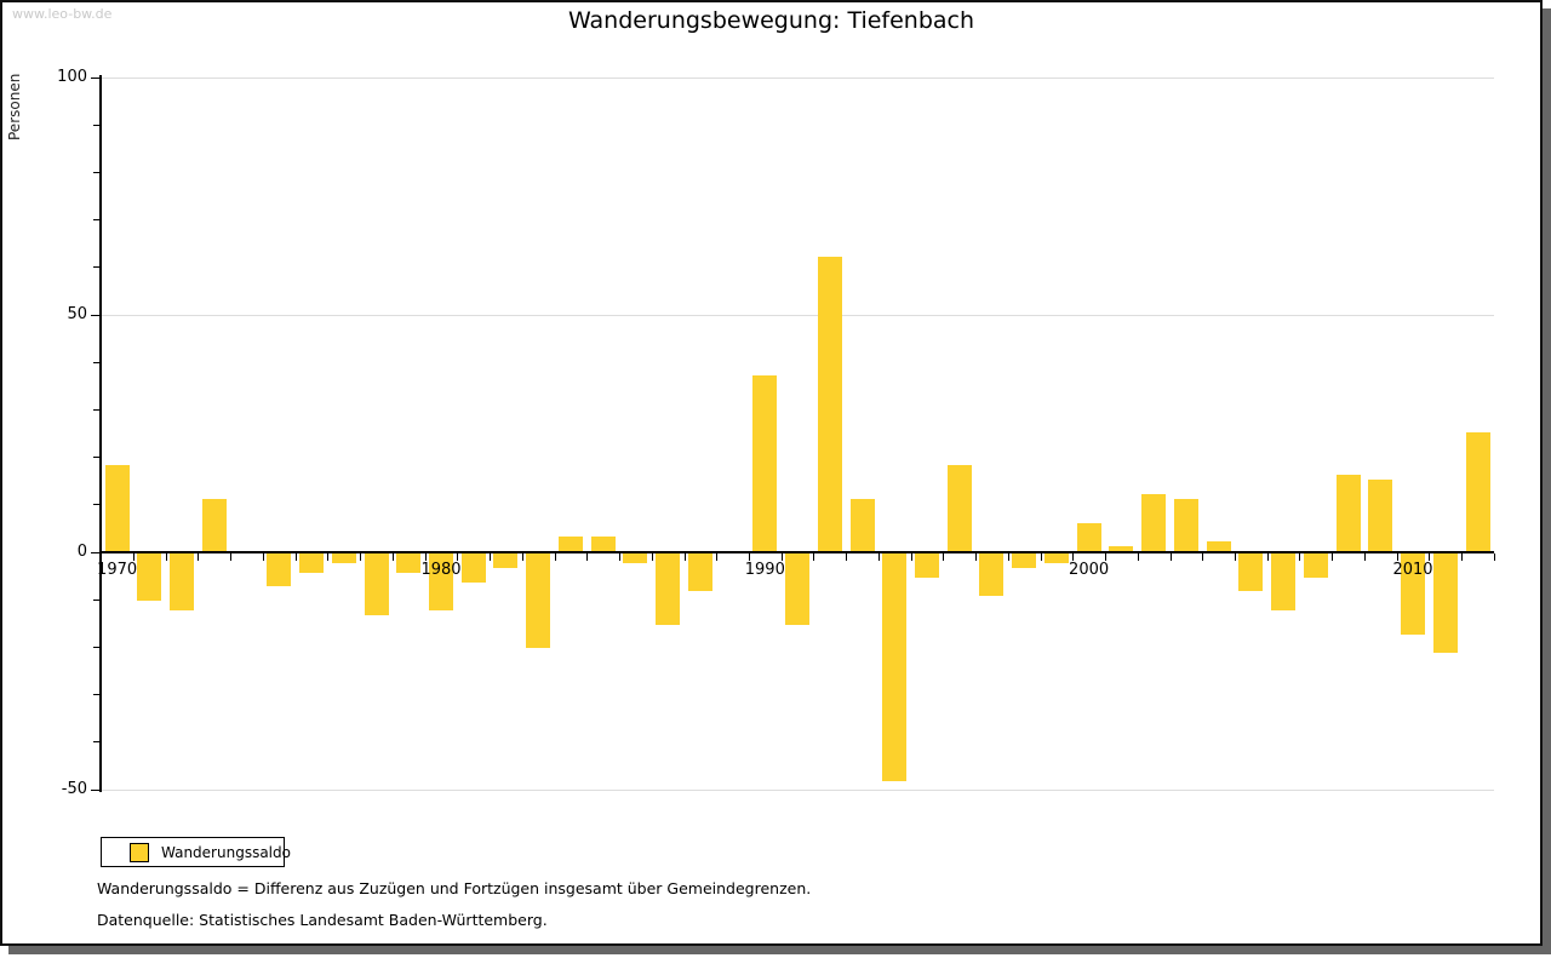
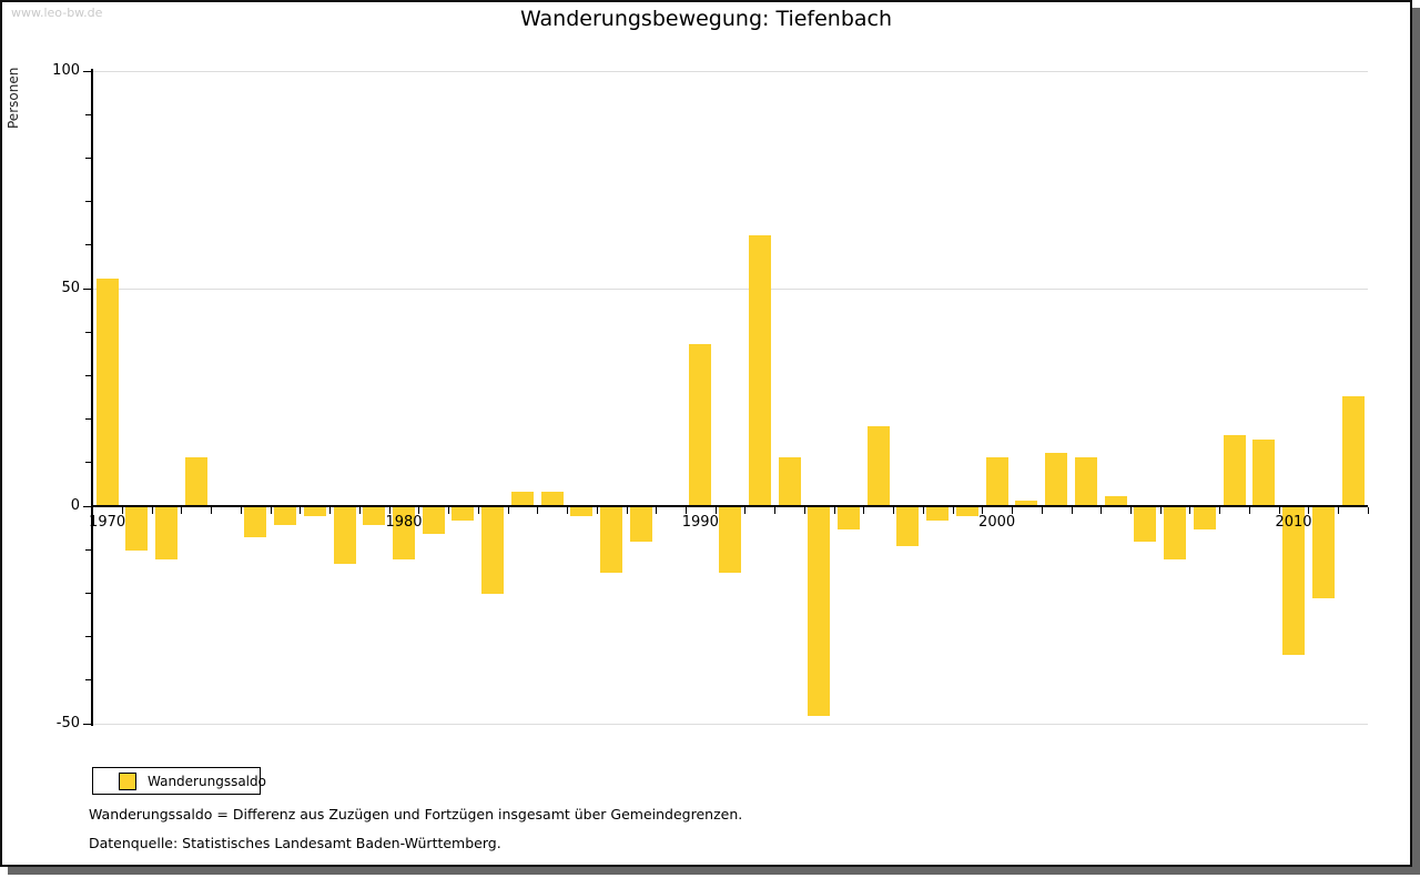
1970: 18 -> 52
2000: 6 -> 11
2010: -17 -> -34
